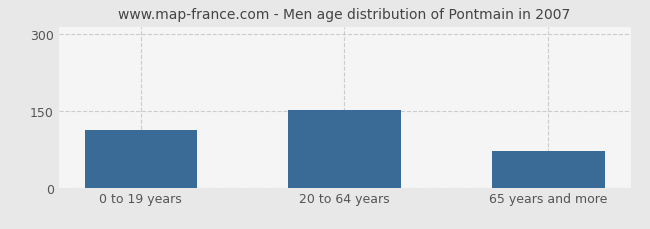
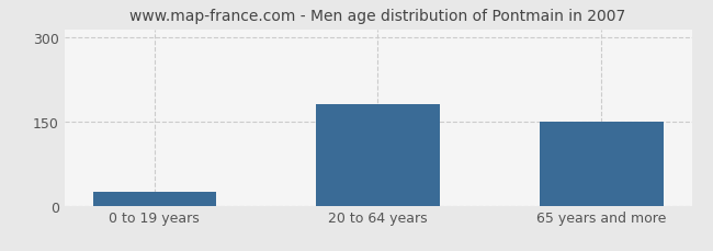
0 to 19 years: 112 -> 25
20 to 64 years: 152 -> 182
65 years and more: 72 -> 150
